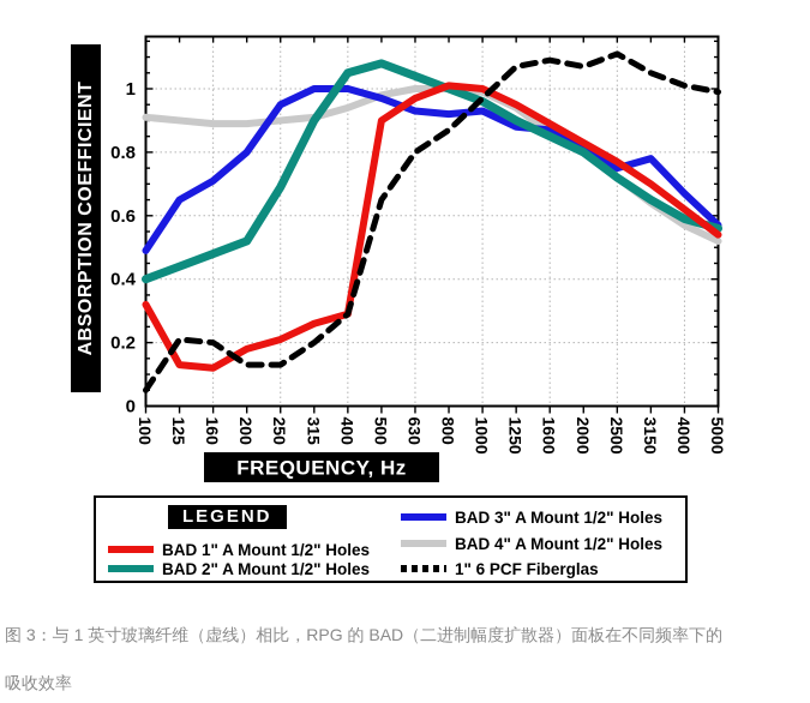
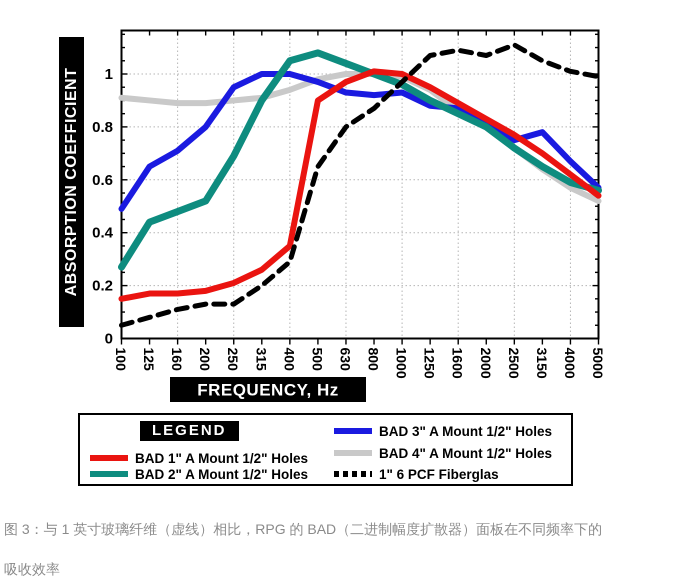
BAD 2" A Mount 1/2" Holes/100: 0.40 -> 0.27
BAD 1" A Mount 1/2" Holes/100: 0.32 -> 0.15
BAD 1" A Mount 1/2" Holes/125: 0.13 -> 0.17
1" 6 PCF Fiberglas/125: 0.21 -> 0.08
BAD 1" A Mount 1/2" Holes/160: 0.12 -> 0.17
1" 6 PCF Fiberglas/160: 0.20 -> 0.11
BAD 1" A Mount 1/2" Holes/400: 0.29 -> 0.35
